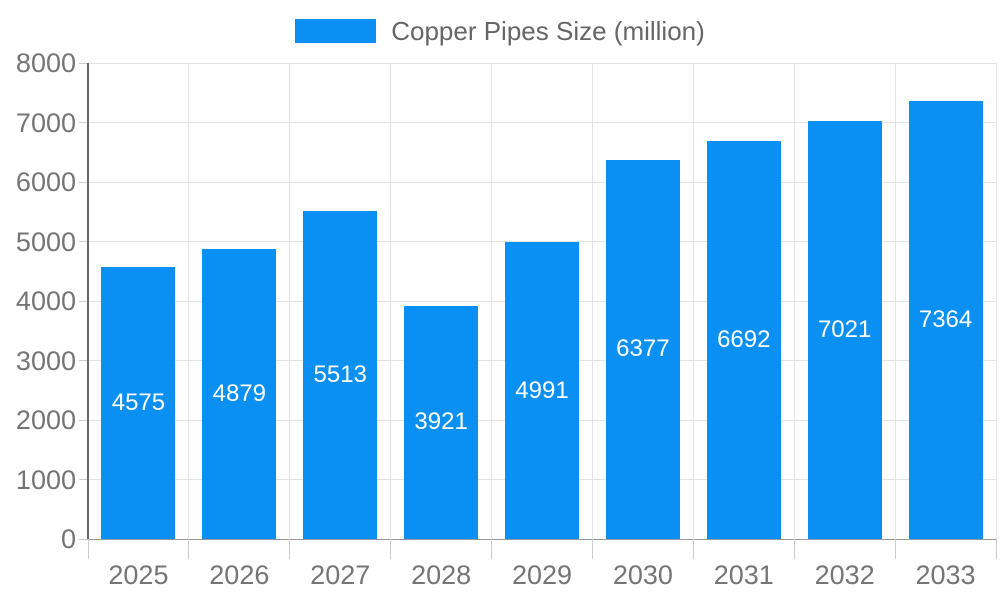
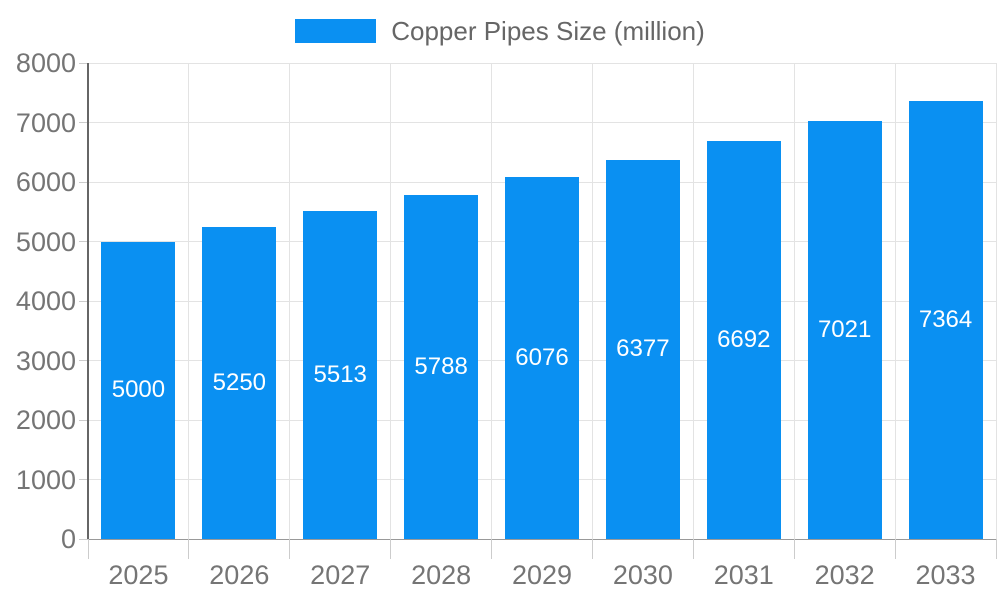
2025: 4575 -> 5000
2026: 4879 -> 5250
2028: 3921 -> 5788
2029: 4991 -> 6076
